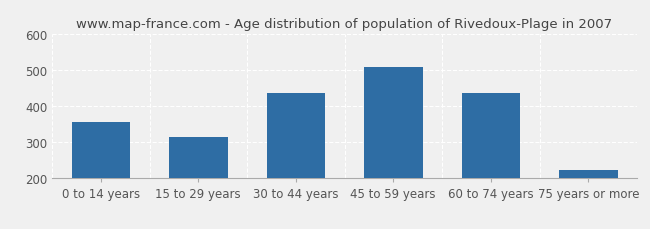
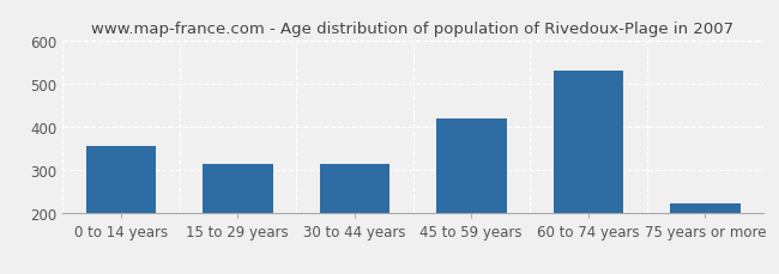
30 to 44 years: 436 -> 315
45 to 59 years: 508 -> 420
60 to 74 years: 436 -> 530
